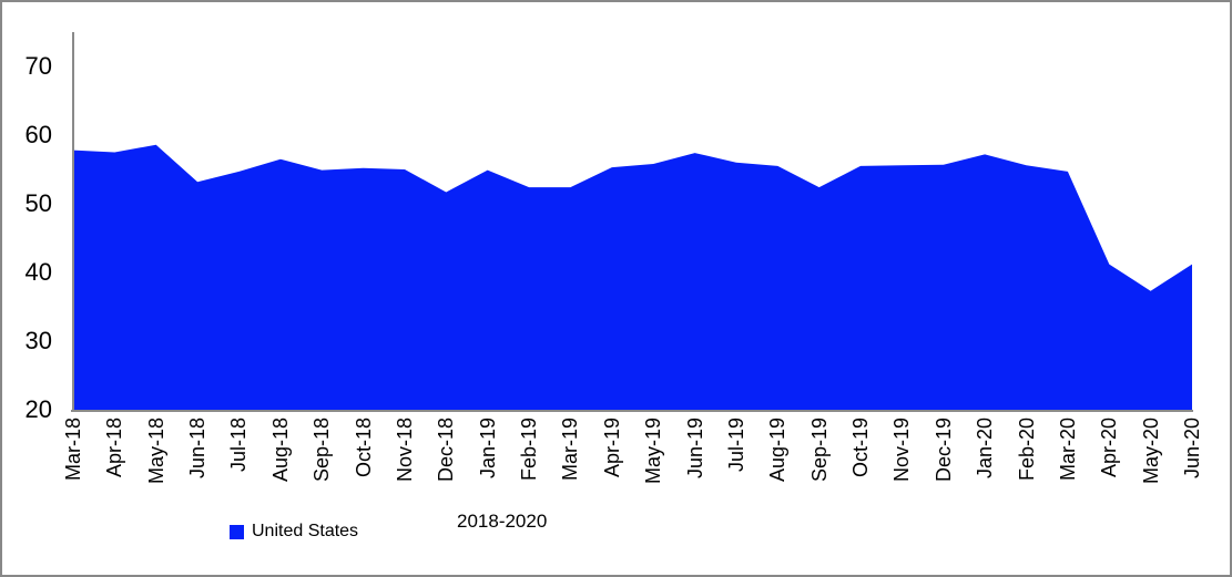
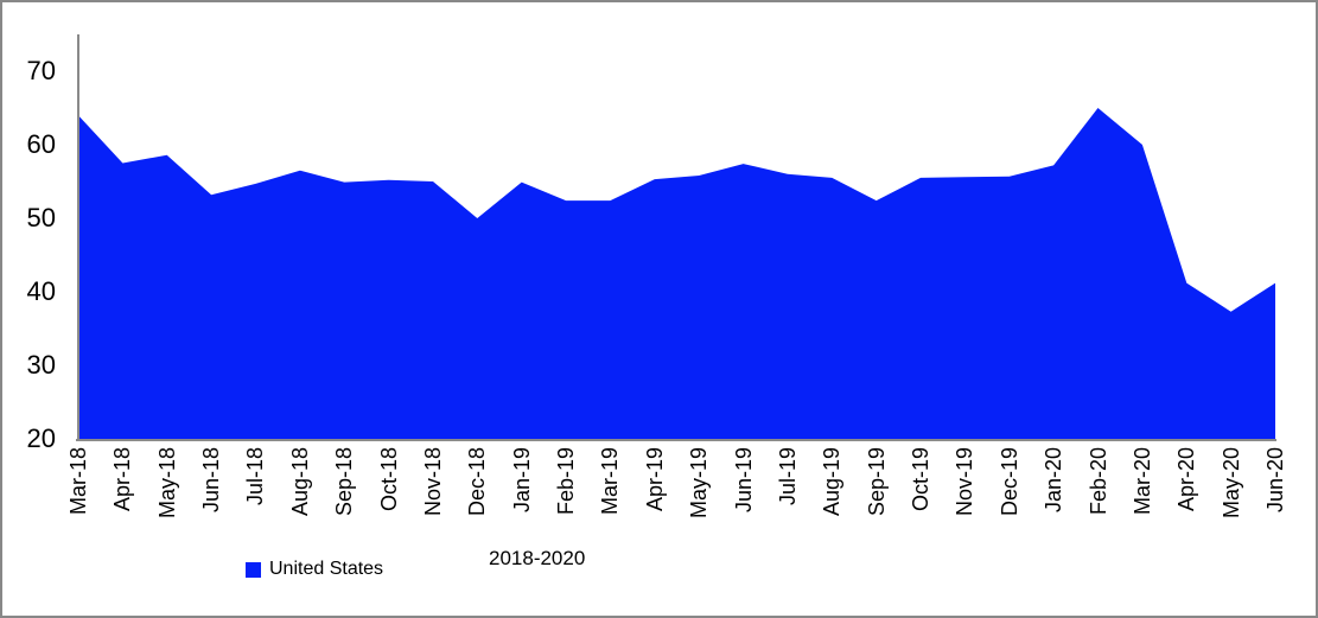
Mar-18: 58 -> 64
Dec-18: 52 -> 50
Feb-20: 56 -> 65
Mar-20: 55 -> 60
